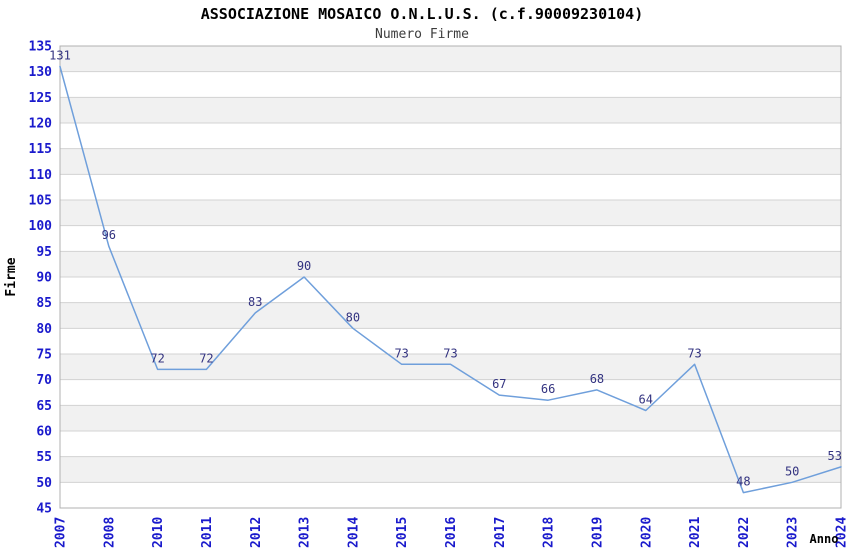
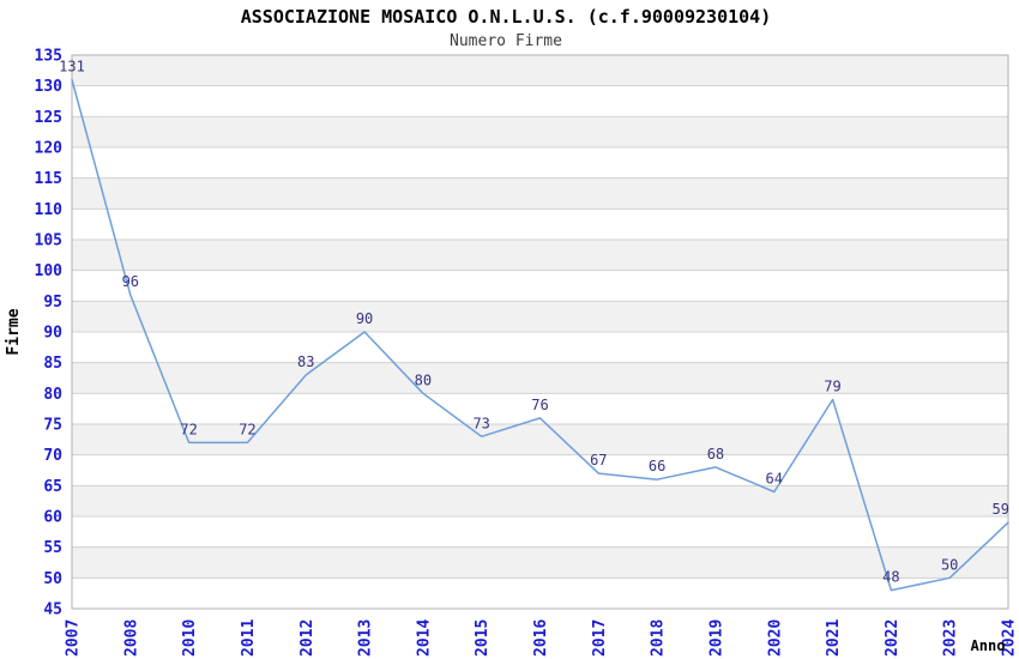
2016: 73 -> 76
2021: 73 -> 79
2024: 53 -> 59
